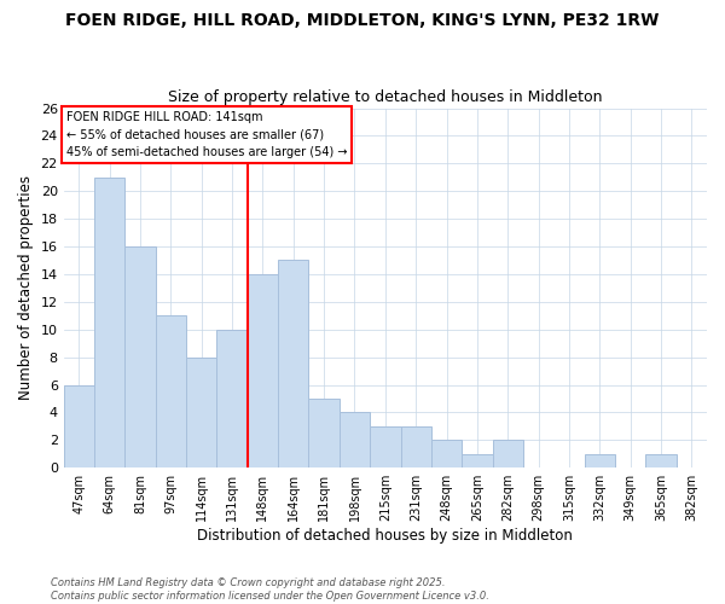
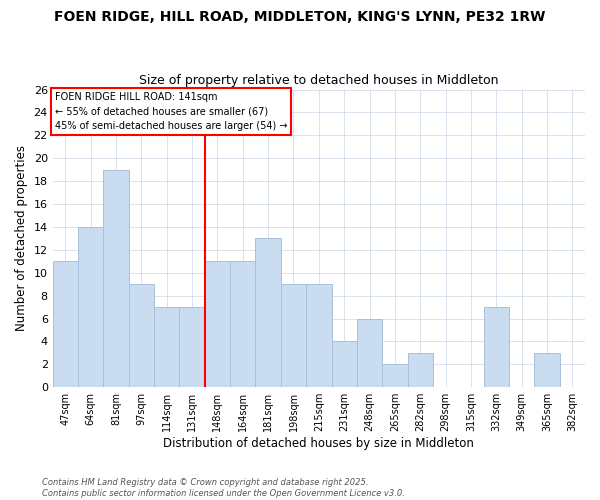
47sqm: 6 -> 11
64sqm: 21 -> 14
81sqm: 16 -> 19
97sqm: 11 -> 9
114sqm: 8 -> 7
131sqm: 10 -> 7
148sqm: 14 -> 11
164sqm: 15 -> 11
181sqm: 5 -> 13
198sqm: 4 -> 9
215sqm: 3 -> 9
231sqm: 3 -> 4
248sqm: 2 -> 6
265sqm: 1 -> 2
282sqm: 2 -> 3
332sqm: 1 -> 7
365sqm: 1 -> 3
